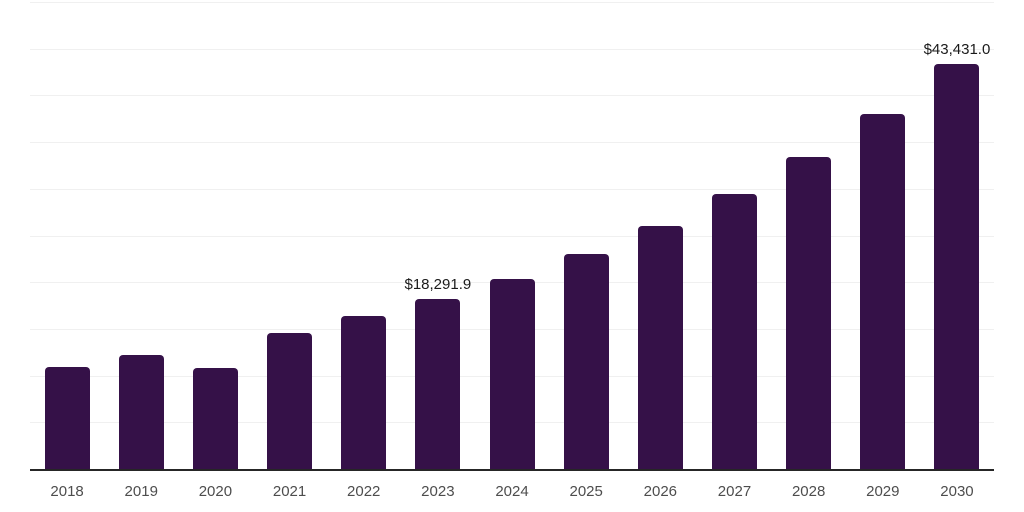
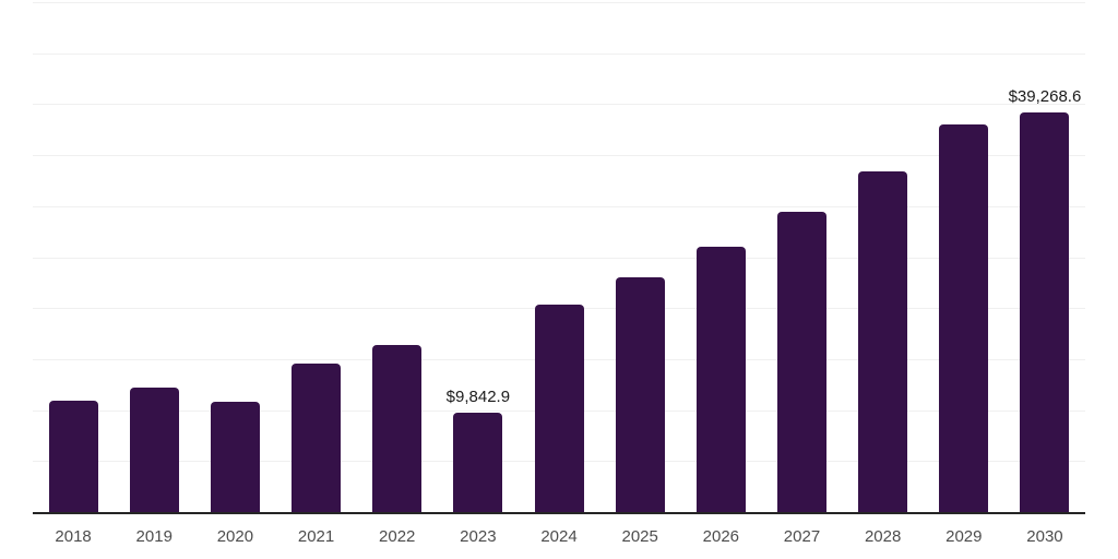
2023: $18,291.9 -> $9,842.9
2030: $43,431.0 -> $39,268.6
